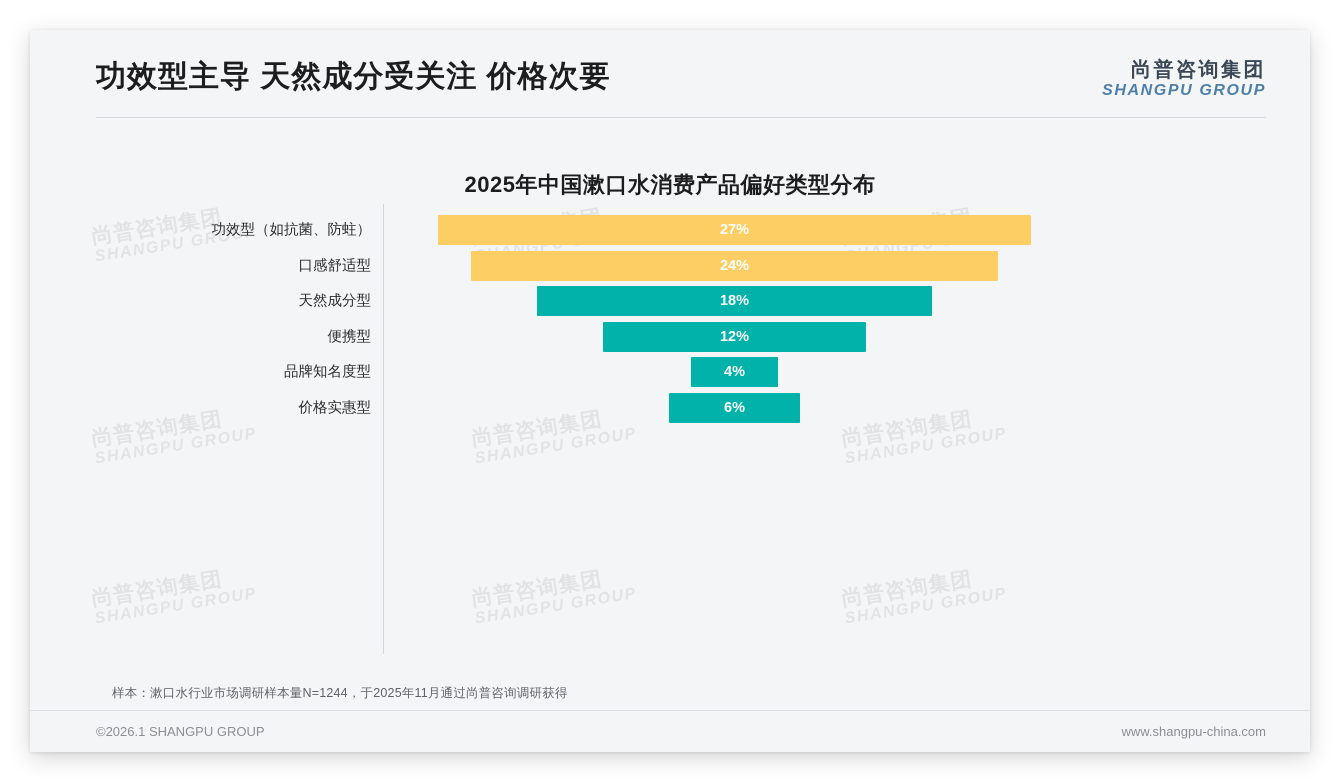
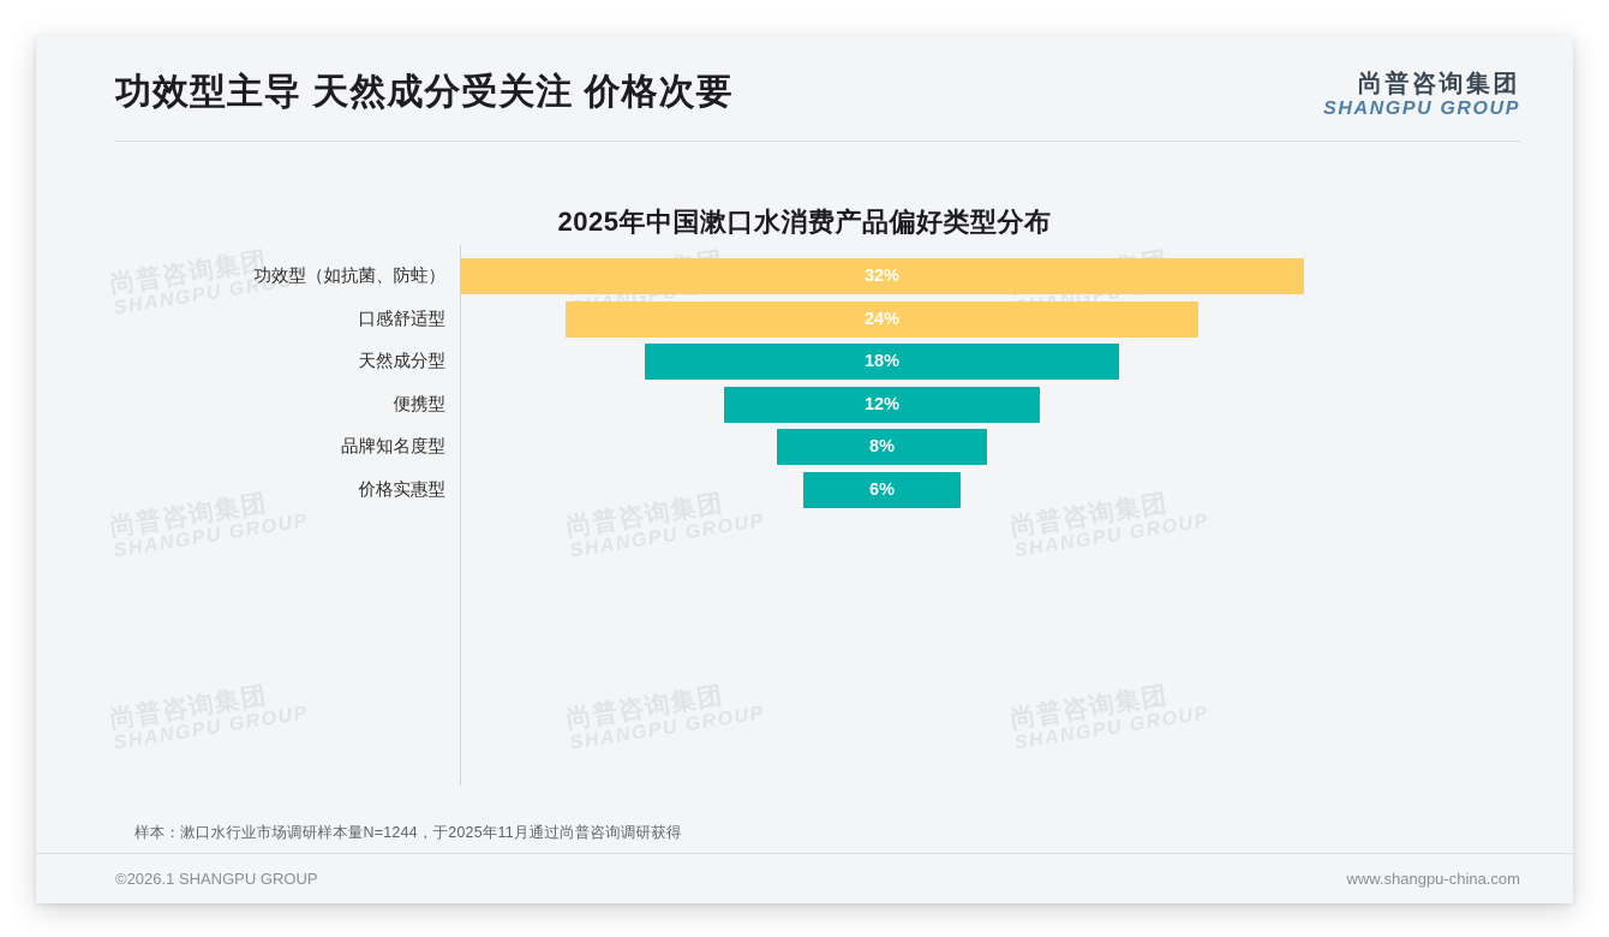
功效型（如抗菌、防蛀）: 27% -> 32%
品牌知名度型: 4% -> 8%
